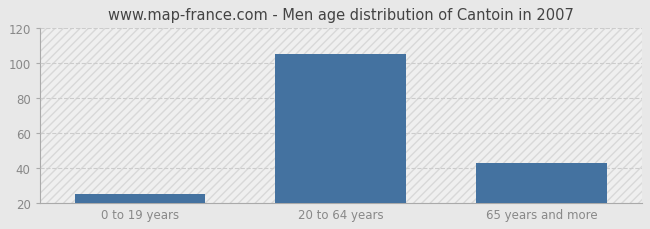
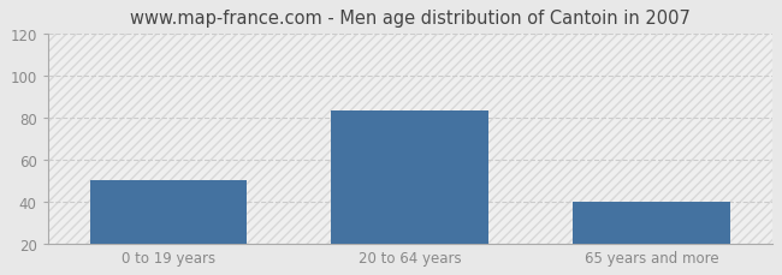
0 to 19 years: 25 -> 50
20 to 64 years: 105 -> 83
65 years and more: 43 -> 40
